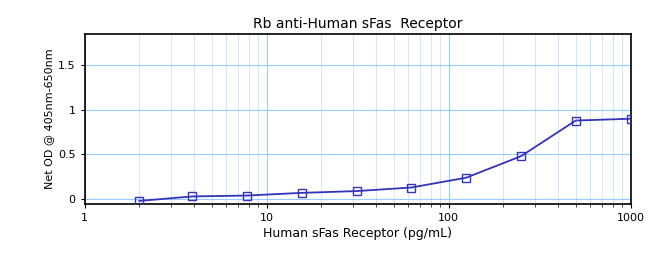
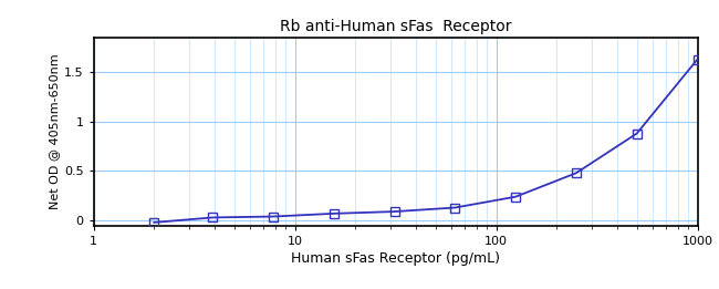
1000: 0.90 -> 1.63
